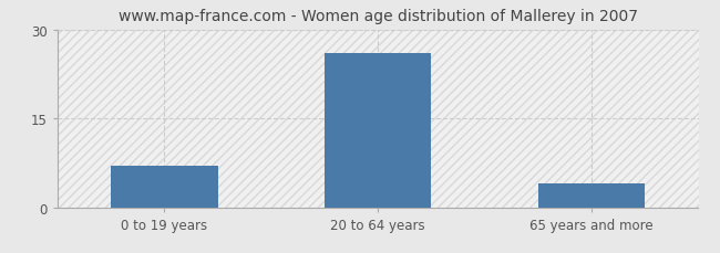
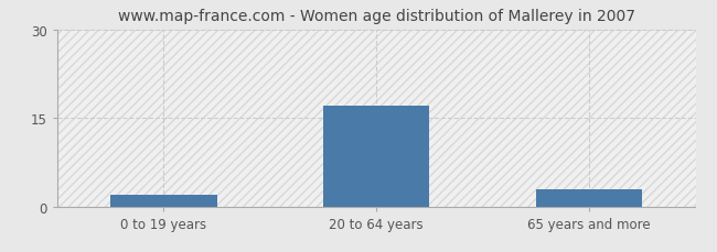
0 to 19 years: 7 -> 2
20 to 64 years: 26 -> 17
65 years and more: 4 -> 3
